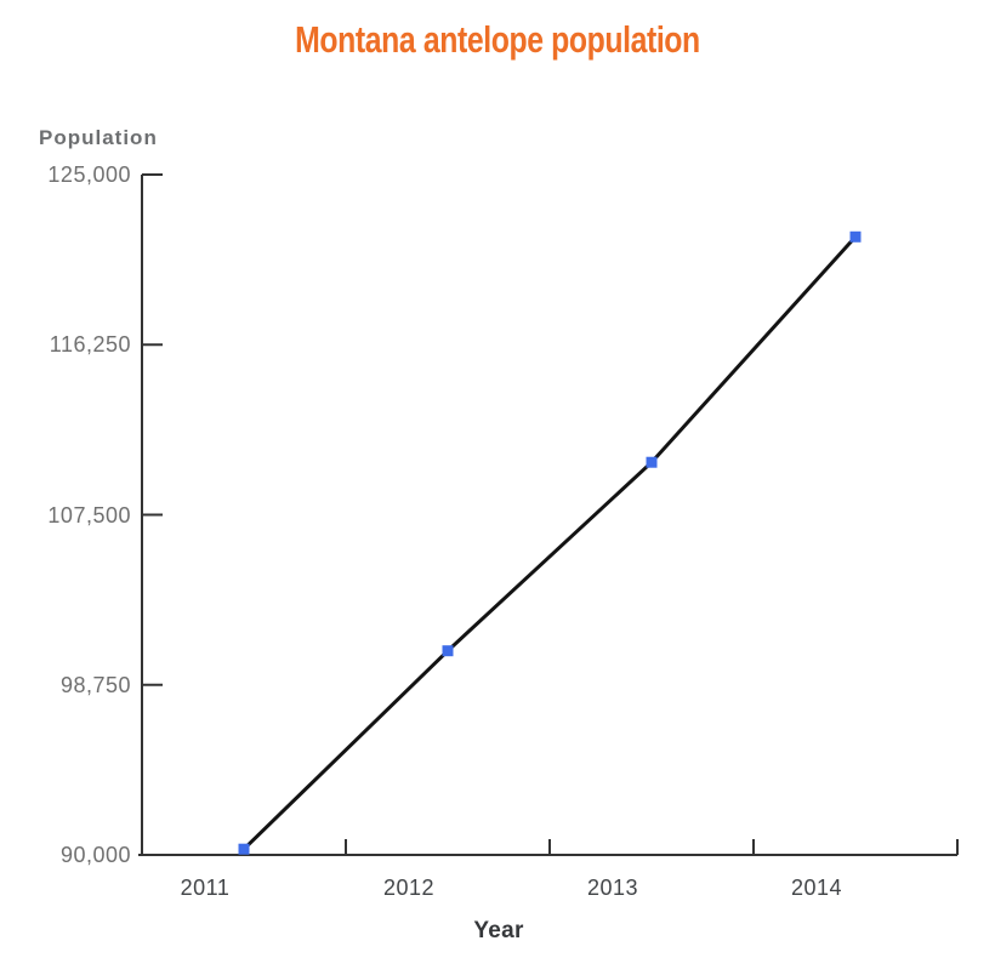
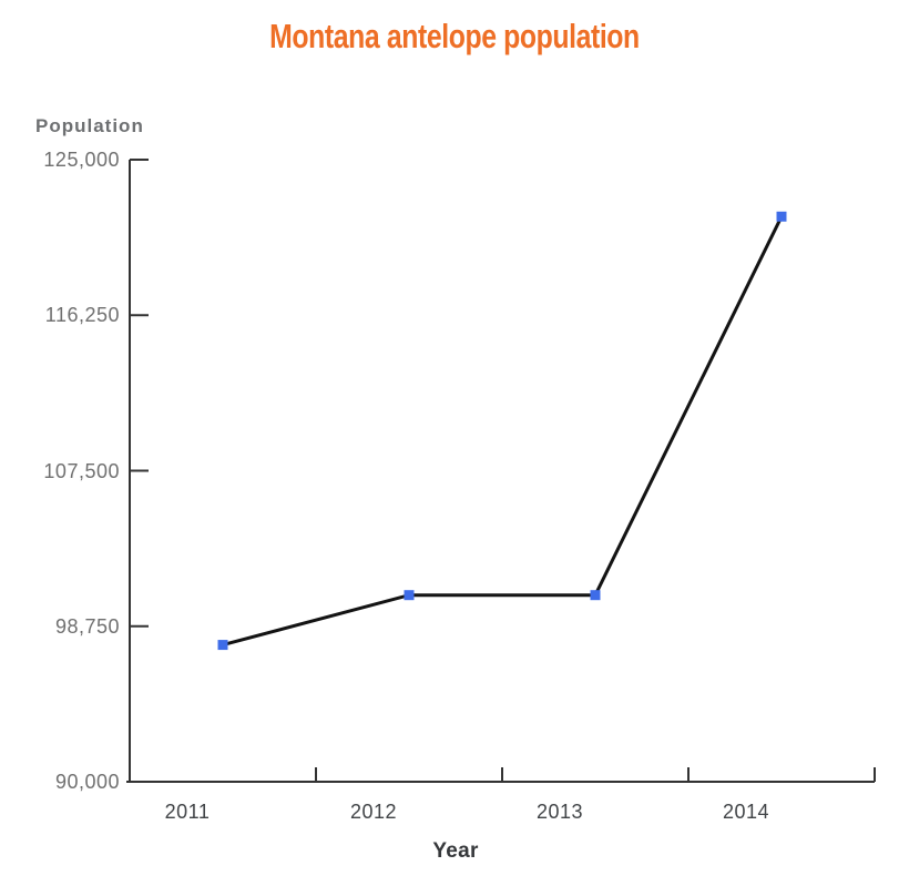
2011: 90300 -> 97700
2013: 110200 -> 100500
